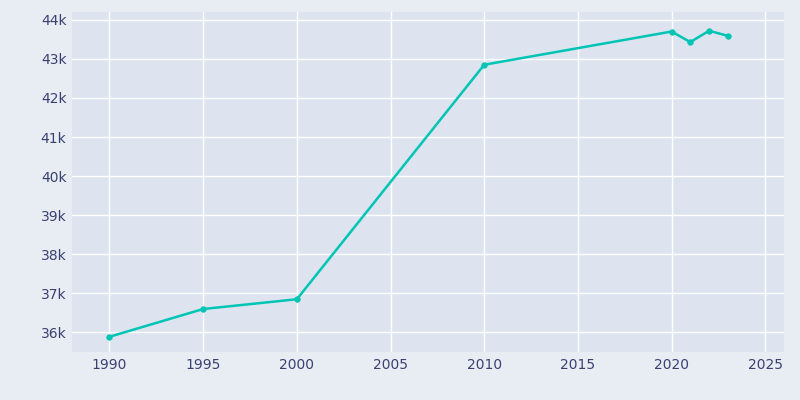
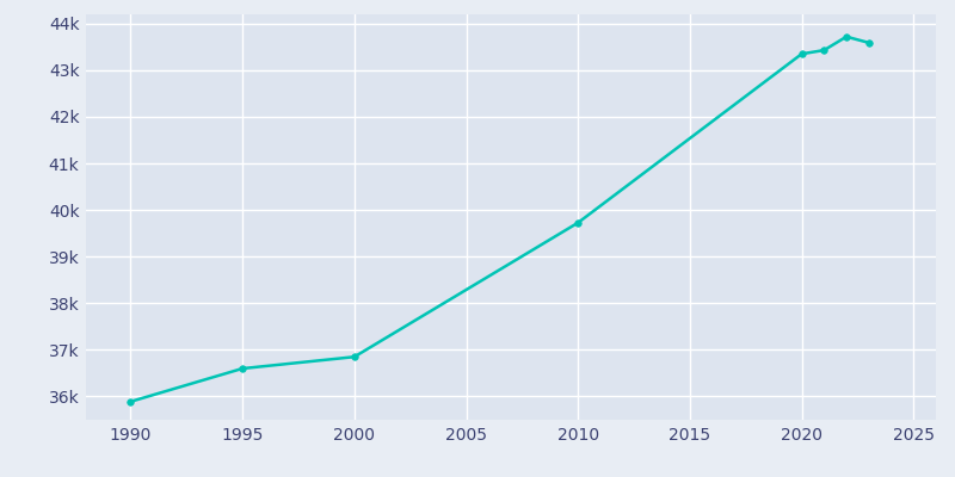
2010: 42.85k -> 39.73k
2020: 43.70k -> 43.35k
